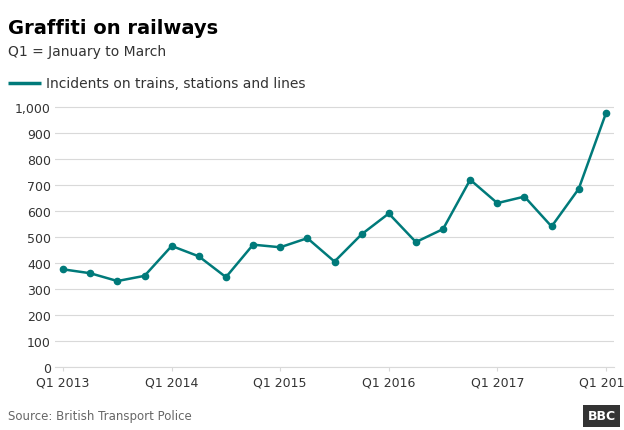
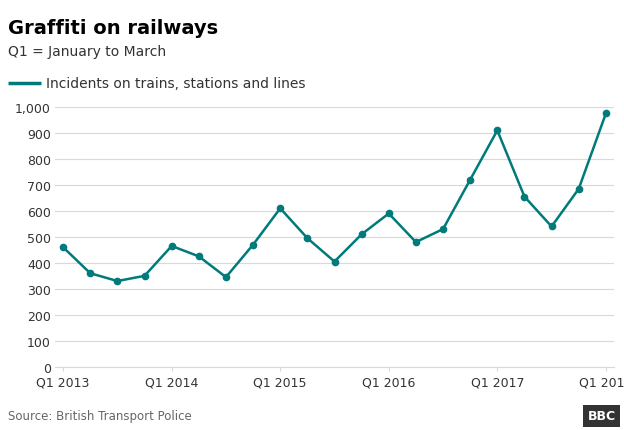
Q1 2013: 375 -> 460
Q1 2015: 460 -> 610
Q1 2017: 630 -> 910
